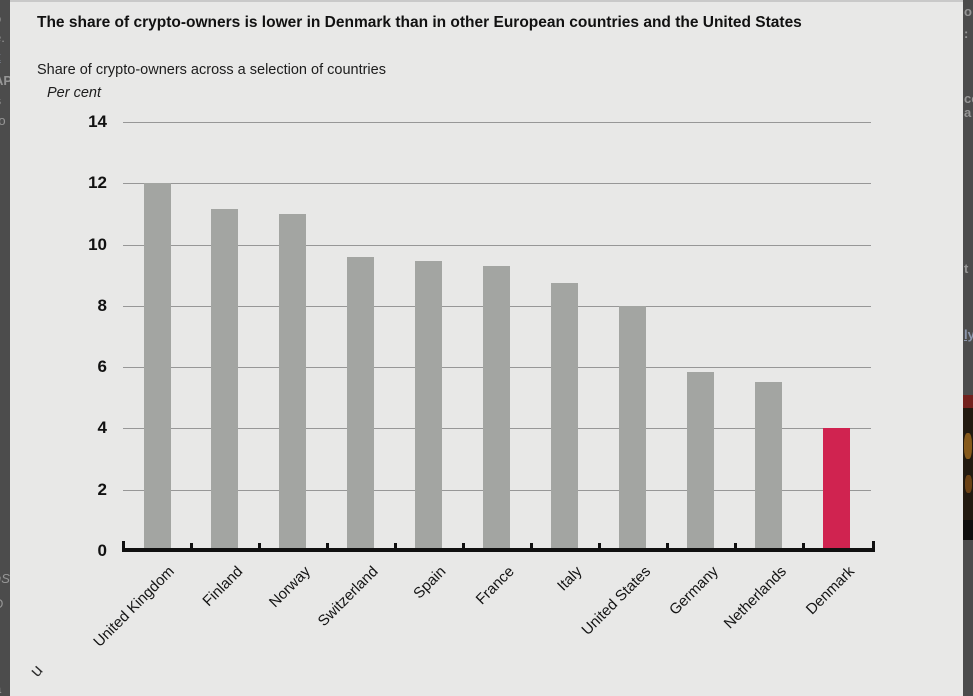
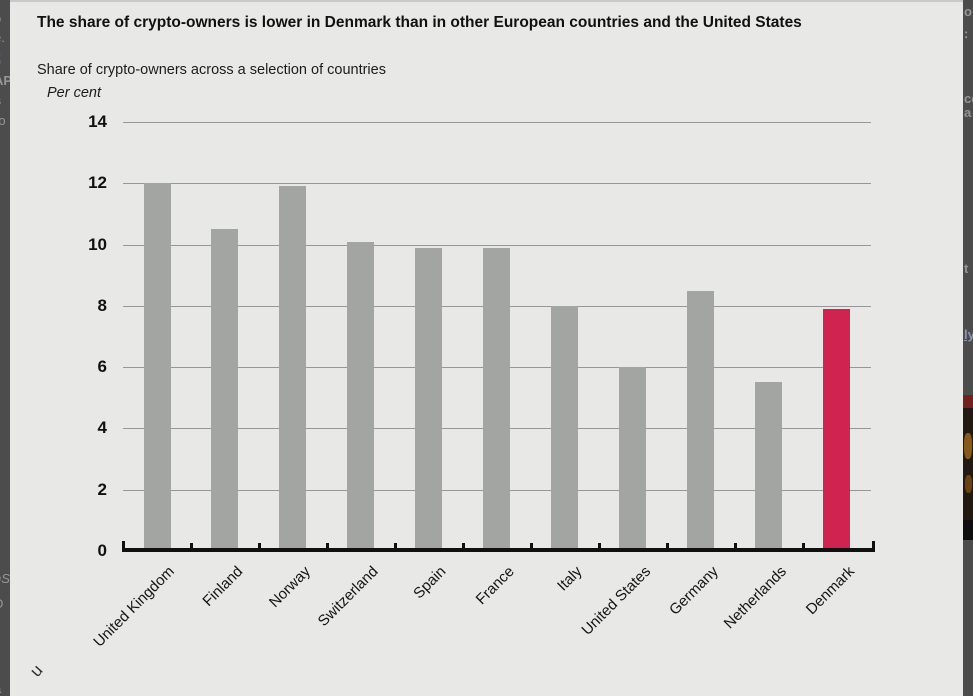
Finland: 11.2 -> 10.5
Norway: 11.0 -> 11.9
Switzerland: 9.6 -> 10.1
Spain: 9.4 -> 9.9
France: 9.3 -> 9.9
Italy: 8.8 -> 8.0
United States: 8.0 -> 6.0
Germany: 5.8 -> 8.5
Denmark: 4.0 -> 7.9
